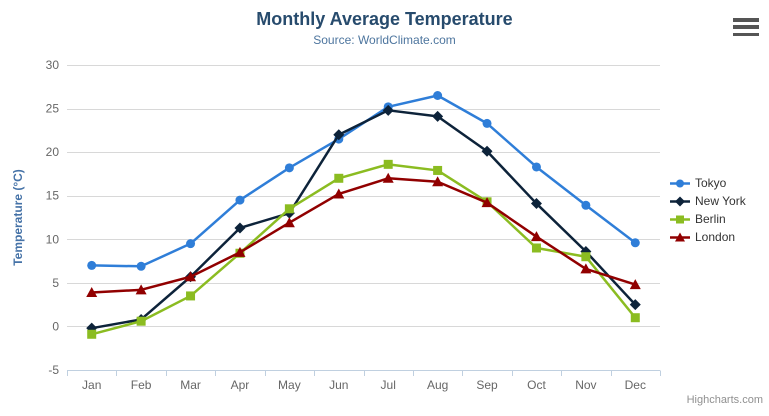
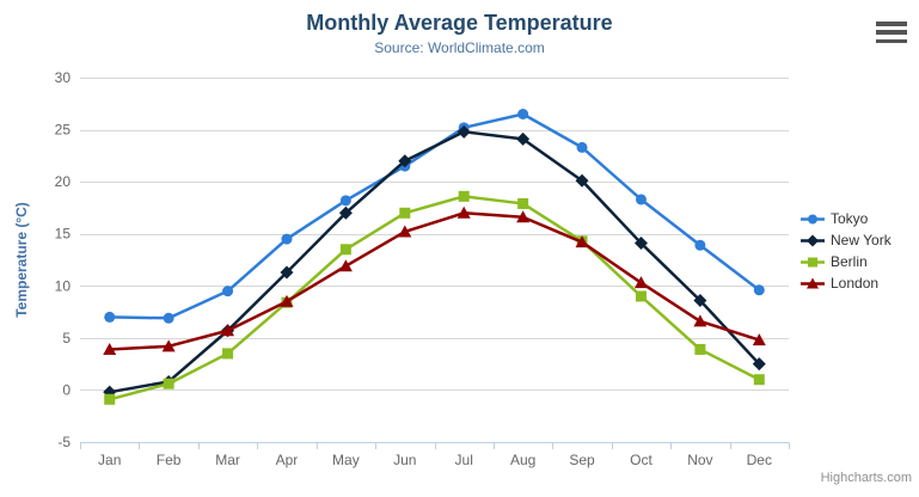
New York/May: 13 -> 17
Berlin/Nov: 8 -> 4
